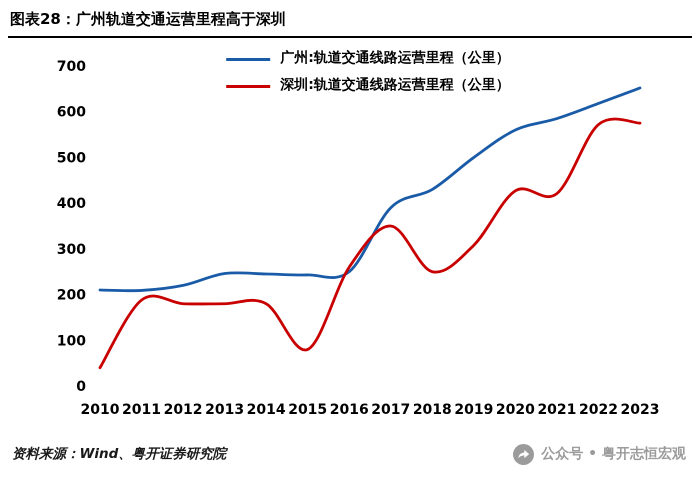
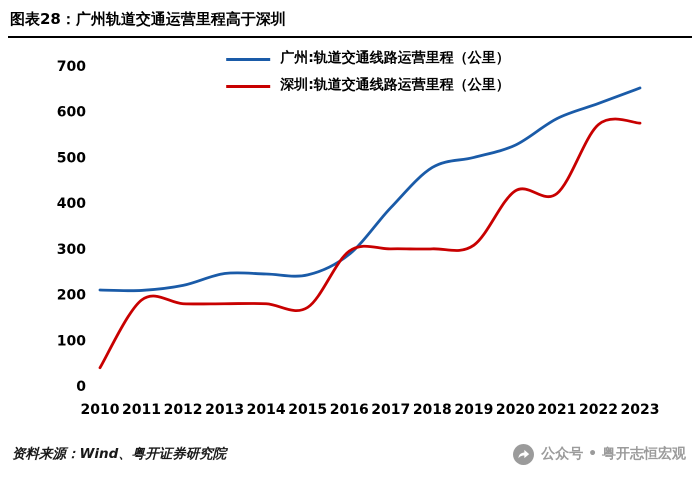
深圳:轨道交通线路运营里程（公里）/2015: 80 -> 170
广州:轨道交通线路运营里程（公里）/2016: 250 -> 290
深圳:轨道交通线路运营里程（公里）/2016: 260 -> 300
深圳:轨道交通线路运营里程（公里）/2017: 350 -> 300
广州:轨道交通线路运营里程（公里）/2018: 430 -> 480
深圳:轨道交通线路运营里程（公里）/2018: 250 -> 300
广州:轨道交通线路运营里程（公里）/2020: 560 -> 530
